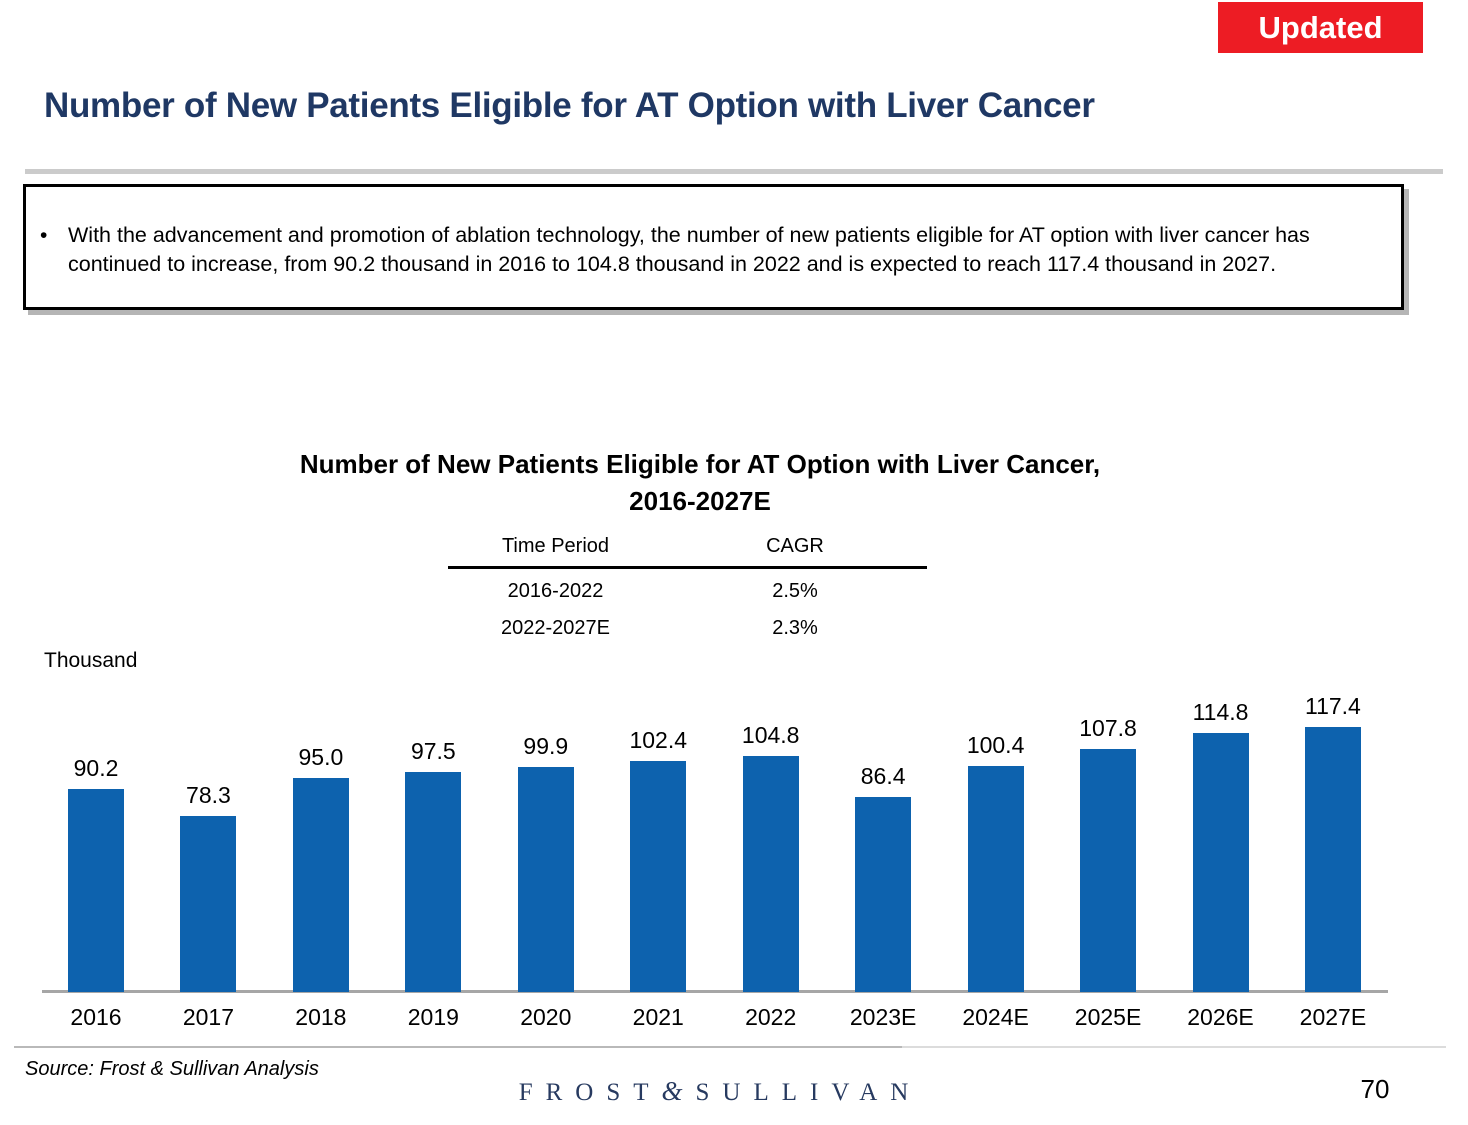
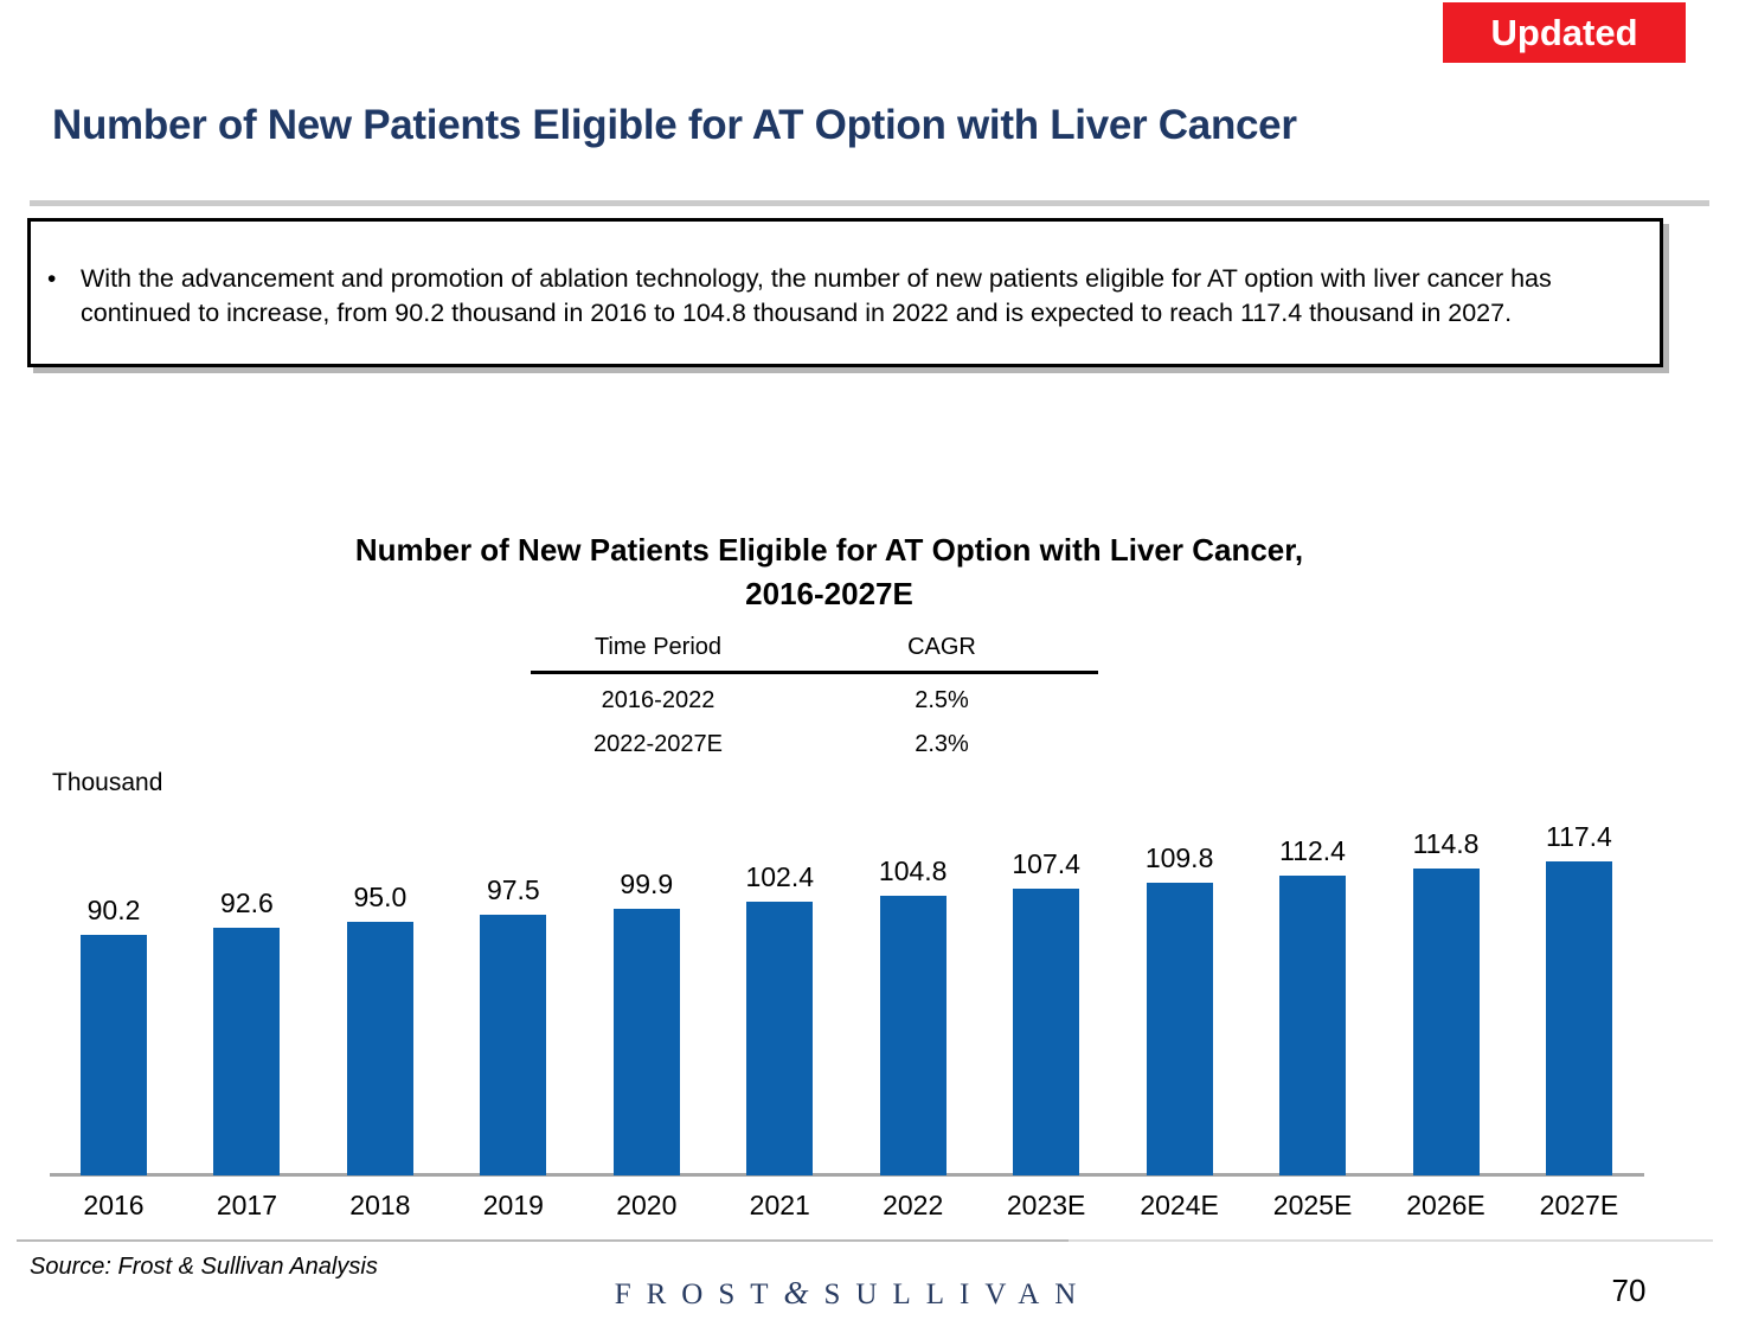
2017: 78.3 -> 92.6
2023E: 86.4 -> 107.4
2024E: 100.4 -> 109.8
2025E: 107.8 -> 112.4
